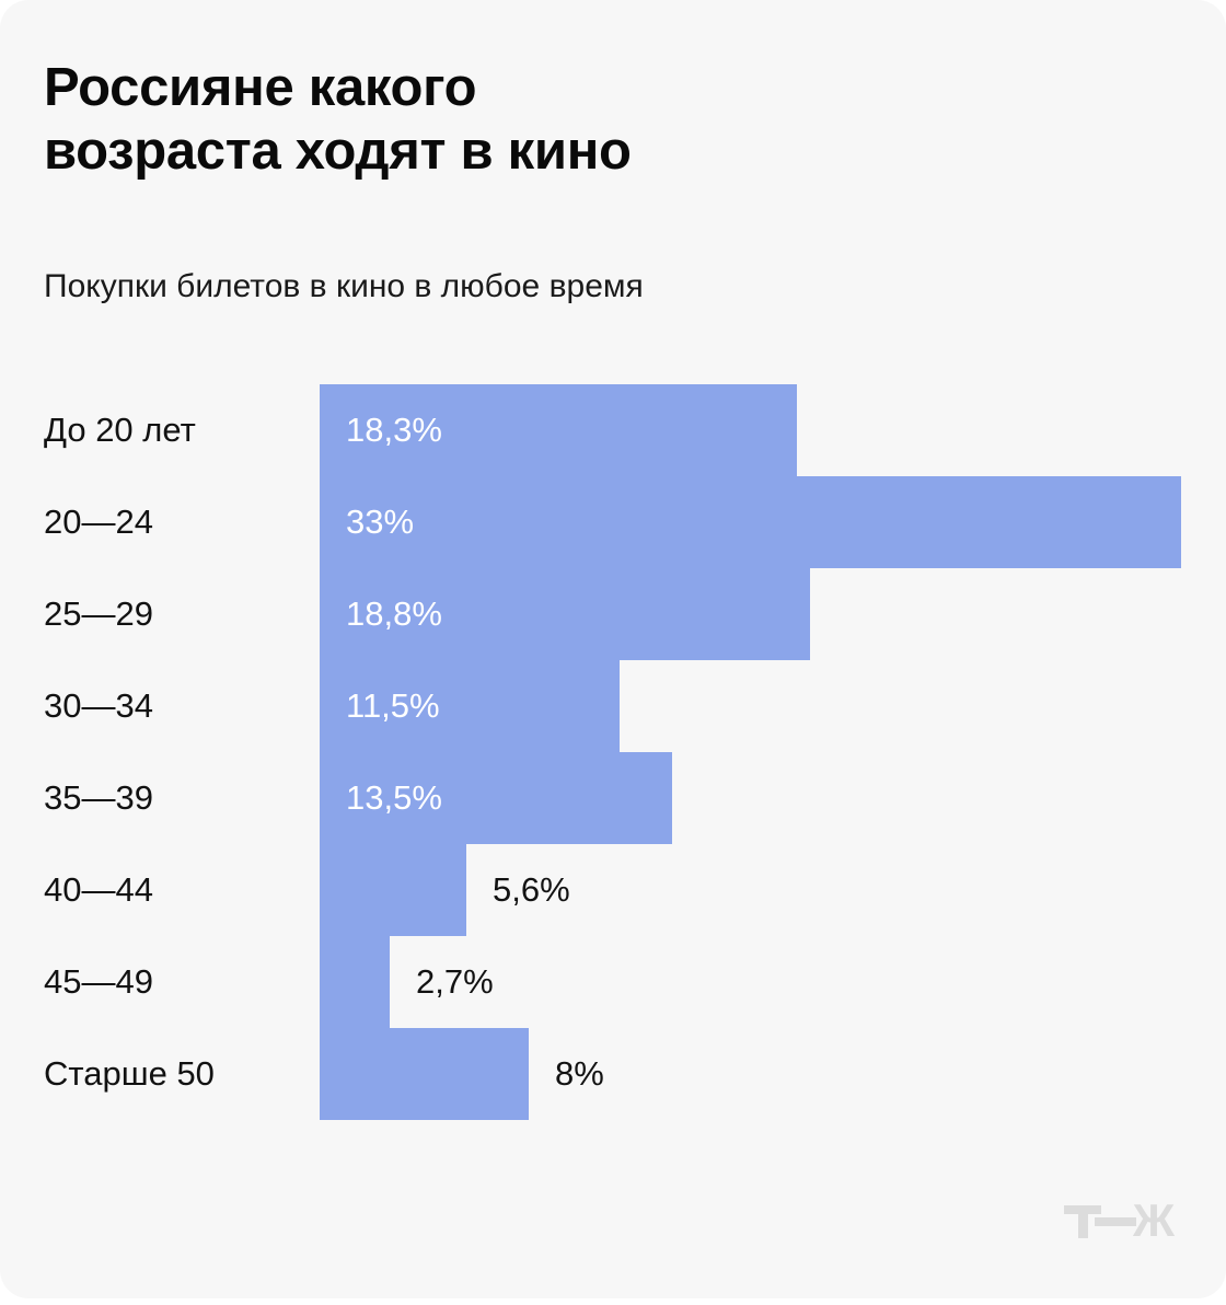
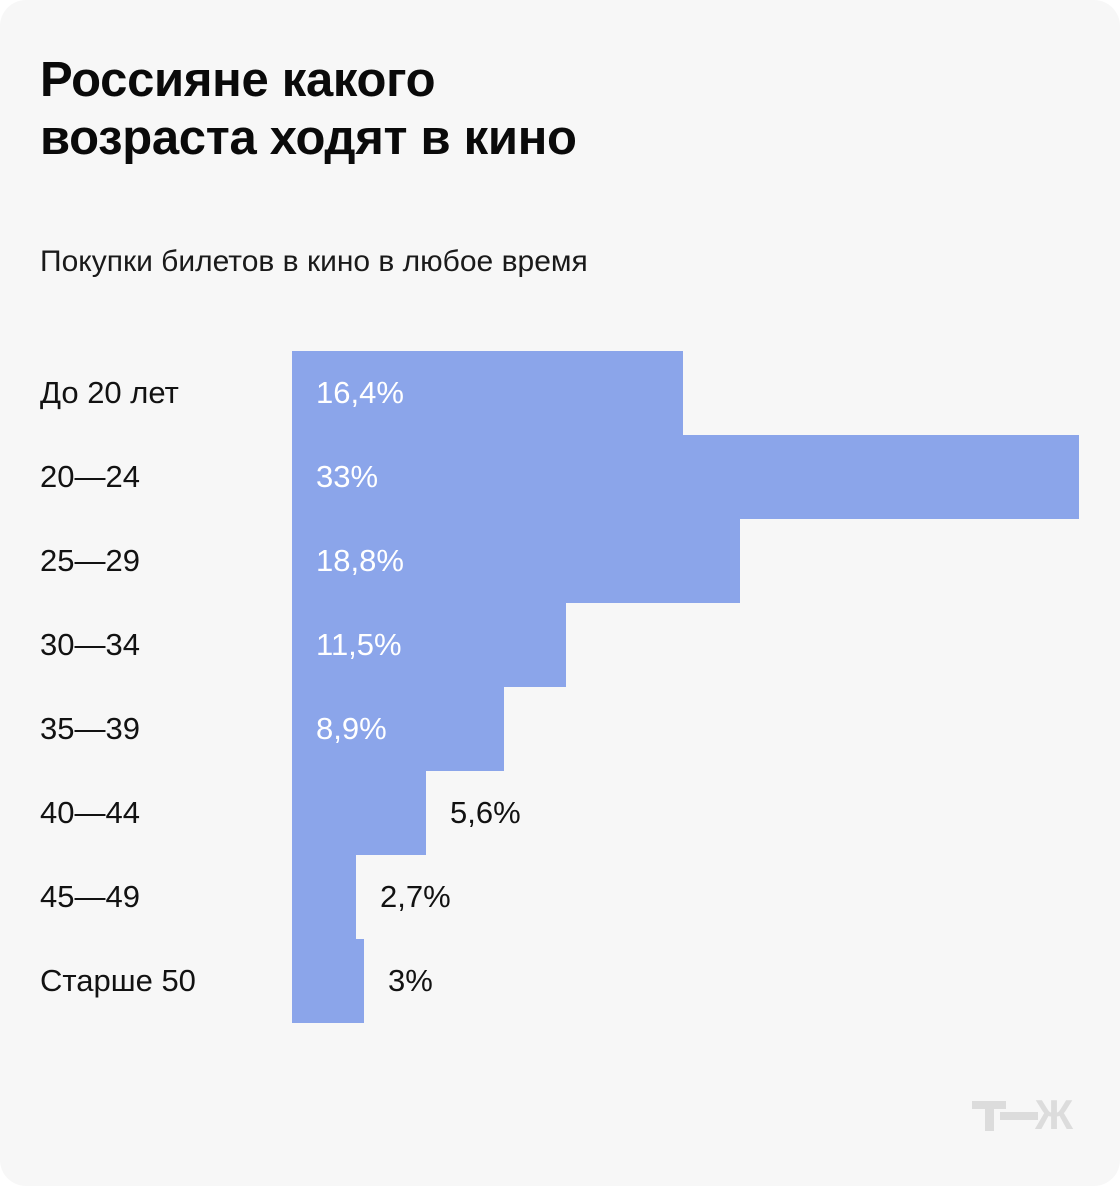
До 20 лет: 18,3% -> 16,4%
35—39: 13,5% -> 8,9%
Старше 50: 8% -> 3%
